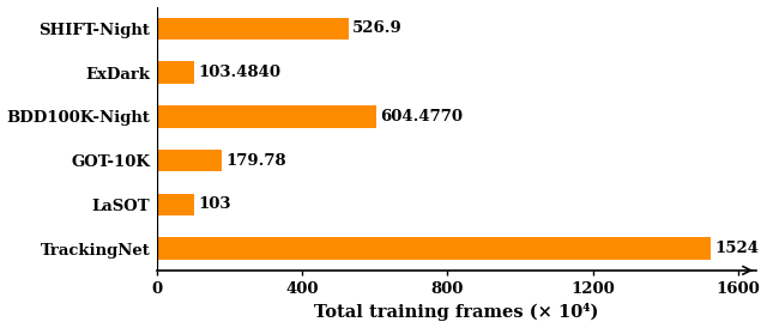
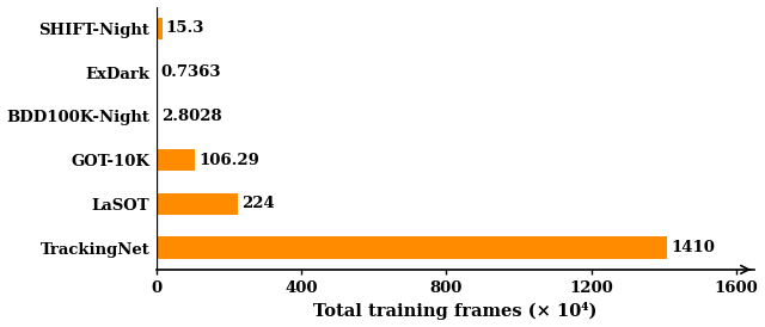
SHIFT-Night: 526.9 -> 15.3
ExDark: 103.4840 -> 0.7363
BDD100K-Night: 604.4770 -> 2.8028
GOT-10K: 179.78 -> 106.29
LaSOT: 103 -> 224
TrackingNet: 1524 -> 1410
